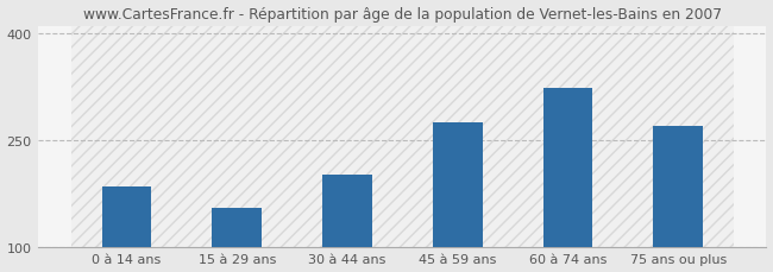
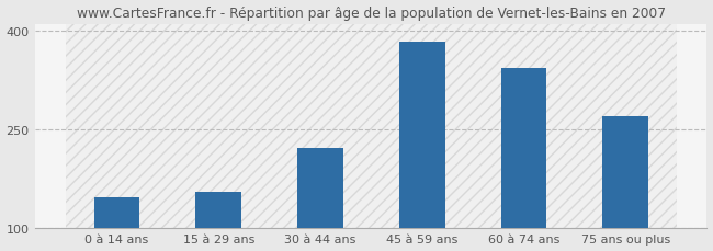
0 à 14 ans: 185 -> 146
30 à 44 ans: 202 -> 222
45 à 59 ans: 275 -> 382
60 à 74 ans: 322 -> 342
